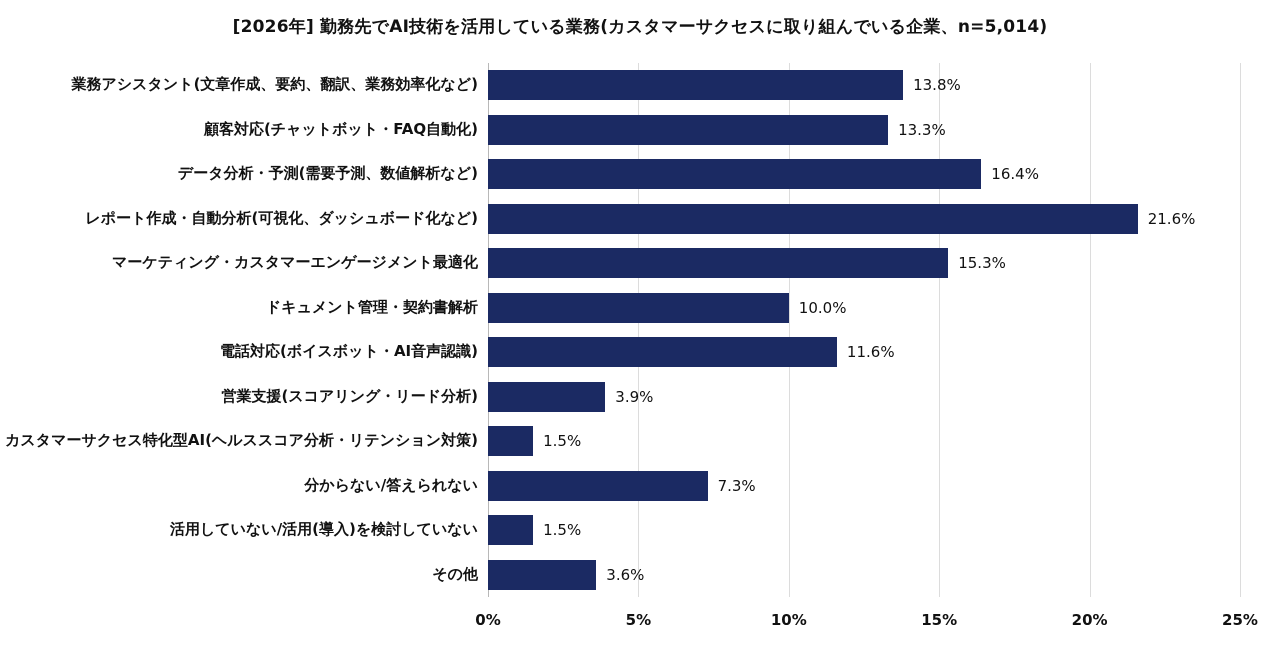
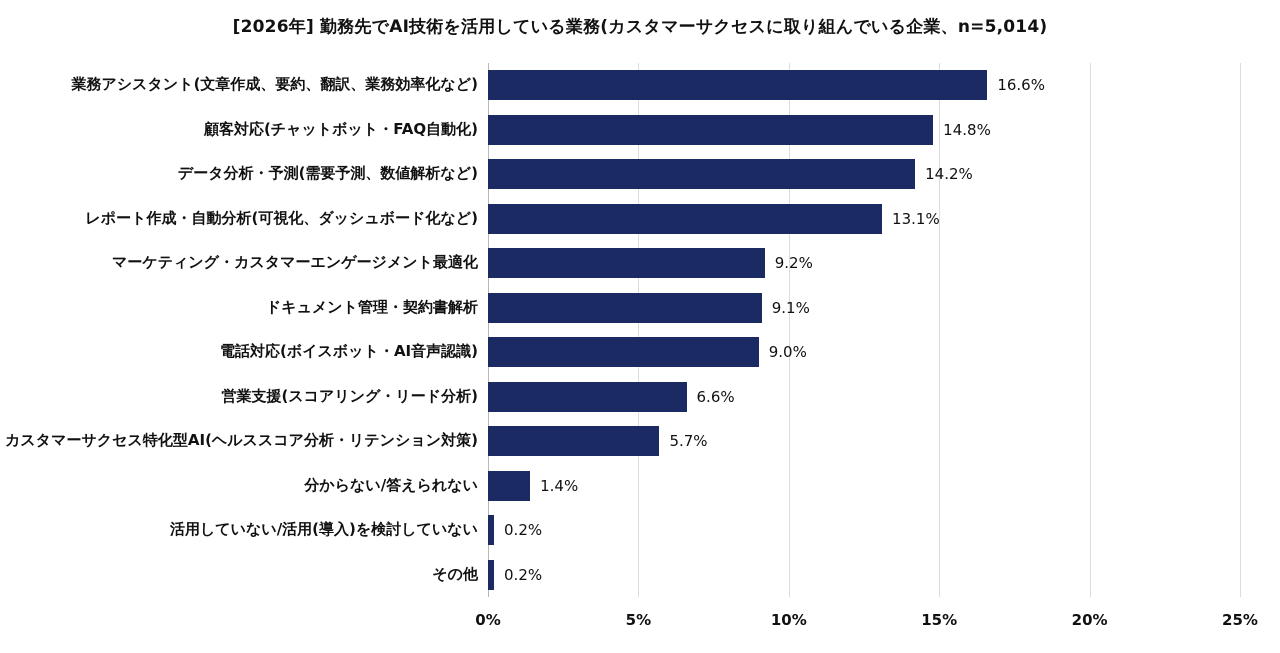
業務アシスタント(文章作成、要約、翻訳、業務効率化など): 13.8% -> 16.6%
顧客対応(チャットボット・FAQ自動化): 13.3% -> 14.8%
データ分析・予測(需要予測、数値解析など): 16.4% -> 14.2%
レポート作成・自動分析(可視化、ダッシュボード化など): 21.6% -> 13.1%
マーケティング・カスタマーエンゲージメント最適化: 15.3% -> 9.2%
ドキュメント管理・契約書解析: 10.0% -> 9.1%
電話対応(ボイスボット・AI音声認識): 11.6% -> 9.0%
営業支援(スコアリング・リード分析): 3.9% -> 6.6%
カスタマーサクセス特化型AI(ヘルススコア分析・リテンション対策): 1.5% -> 5.7%
分からない/答えられない: 7.3% -> 1.4%
活用していない/活用(導入)を検討していない: 1.5% -> 0.2%
その他: 3.6% -> 0.2%
